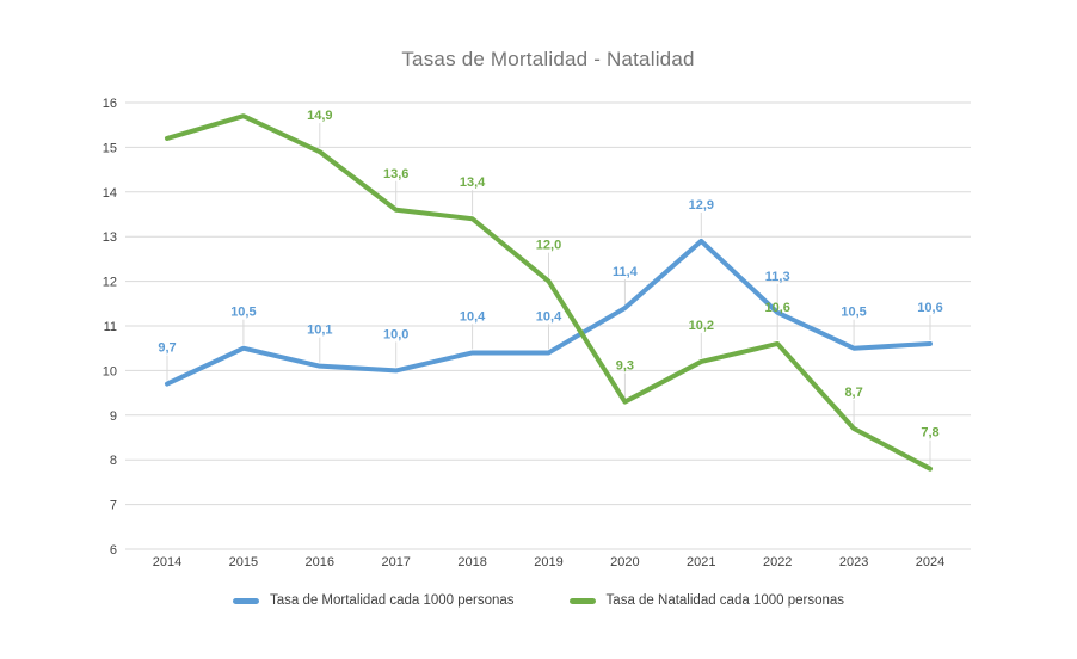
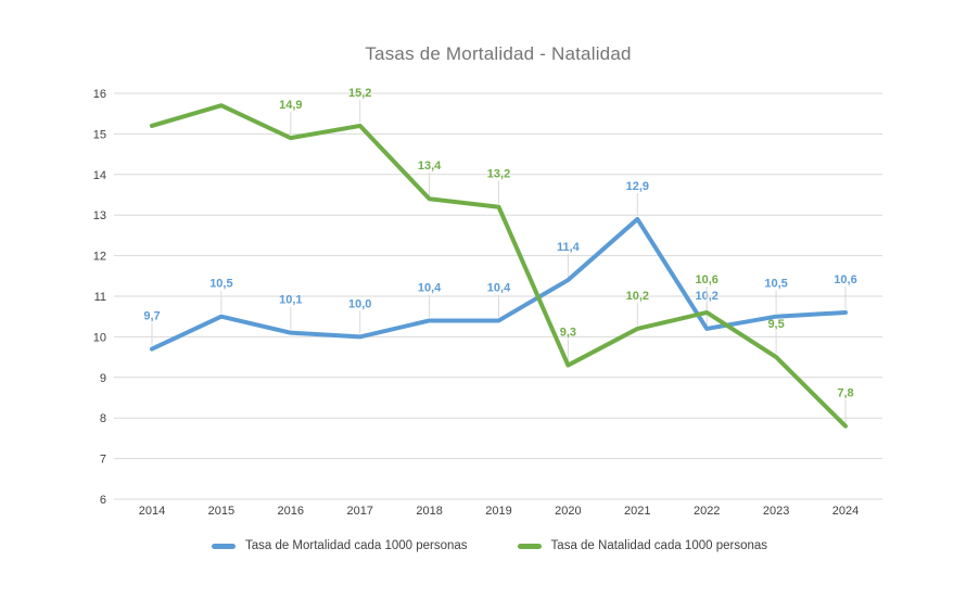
Tasa de Natalidad cada 1000 personas/2017: 13,6 -> 15,2
Tasa de Natalidad cada 1000 personas/2019: 12,0 -> 13,2
Tasa de Mortalidad cada 1000 personas/2022: 11,3 -> 10,2
Tasa de Natalidad cada 1000 personas/2023: 8,7 -> 9,5
